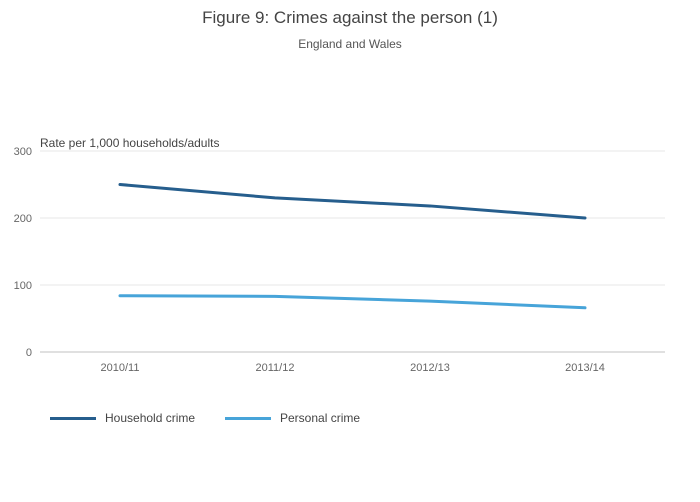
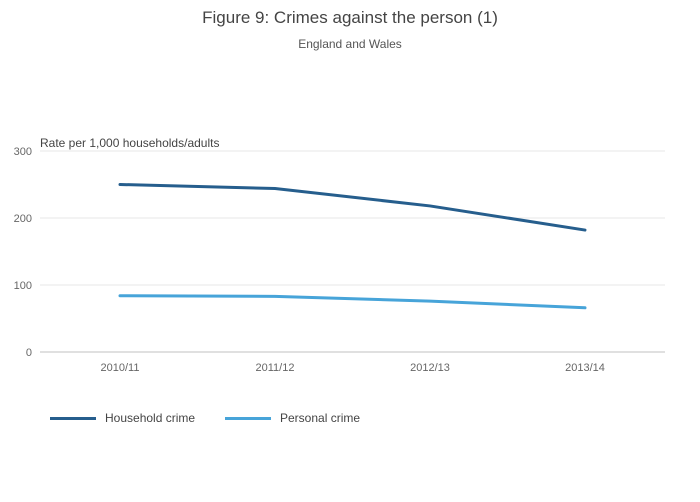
Household crime/2011/12: 230 -> 240
Household crime/2013/14: 200 -> 180
